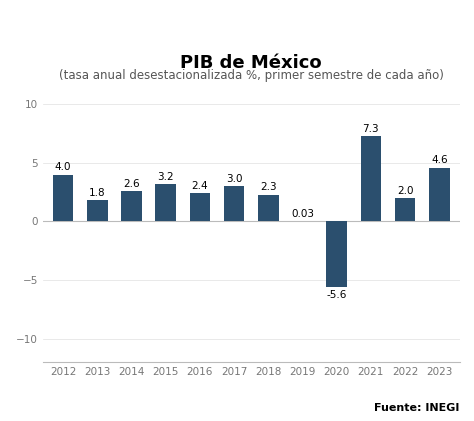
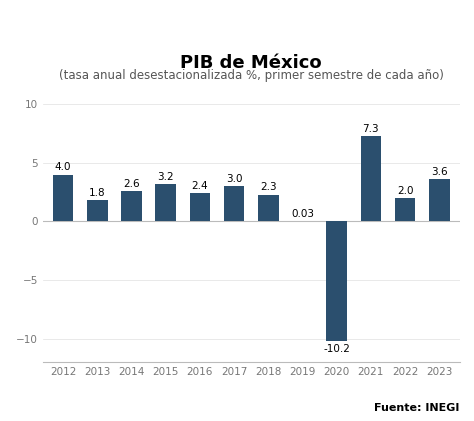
2020: -5.6 -> -10.2
2023: 4.6 -> 3.6
